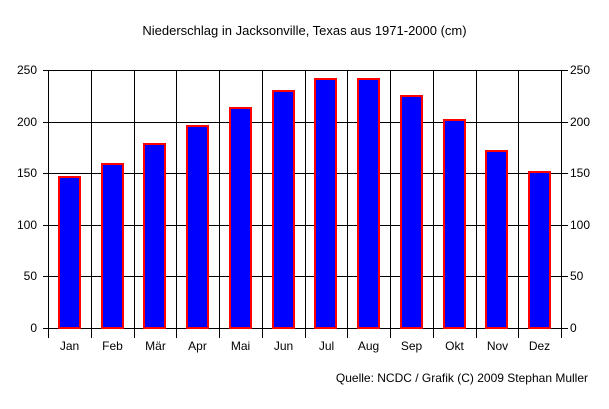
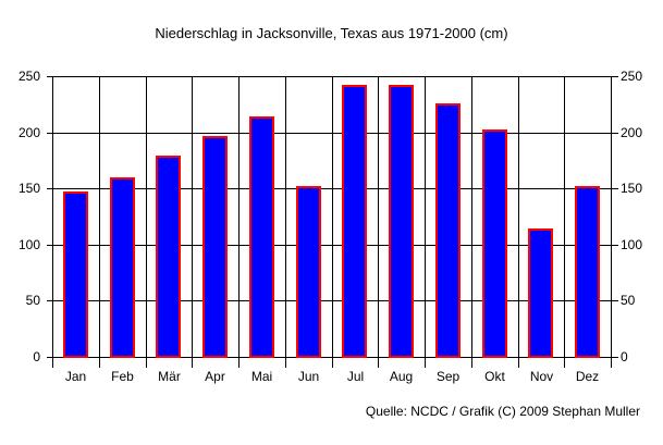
Jun: 231 -> 152
Nov: 172 -> 114
